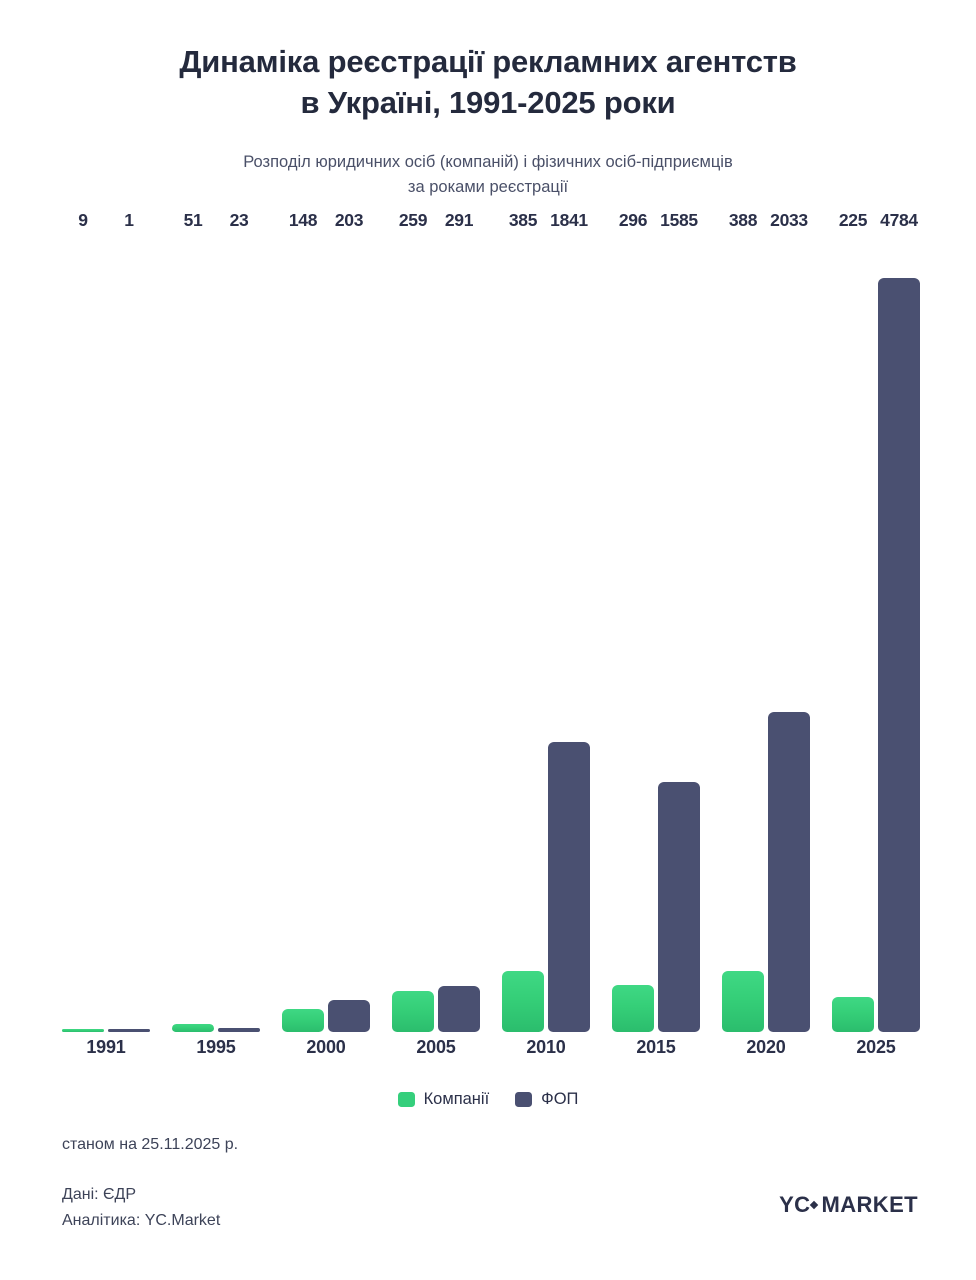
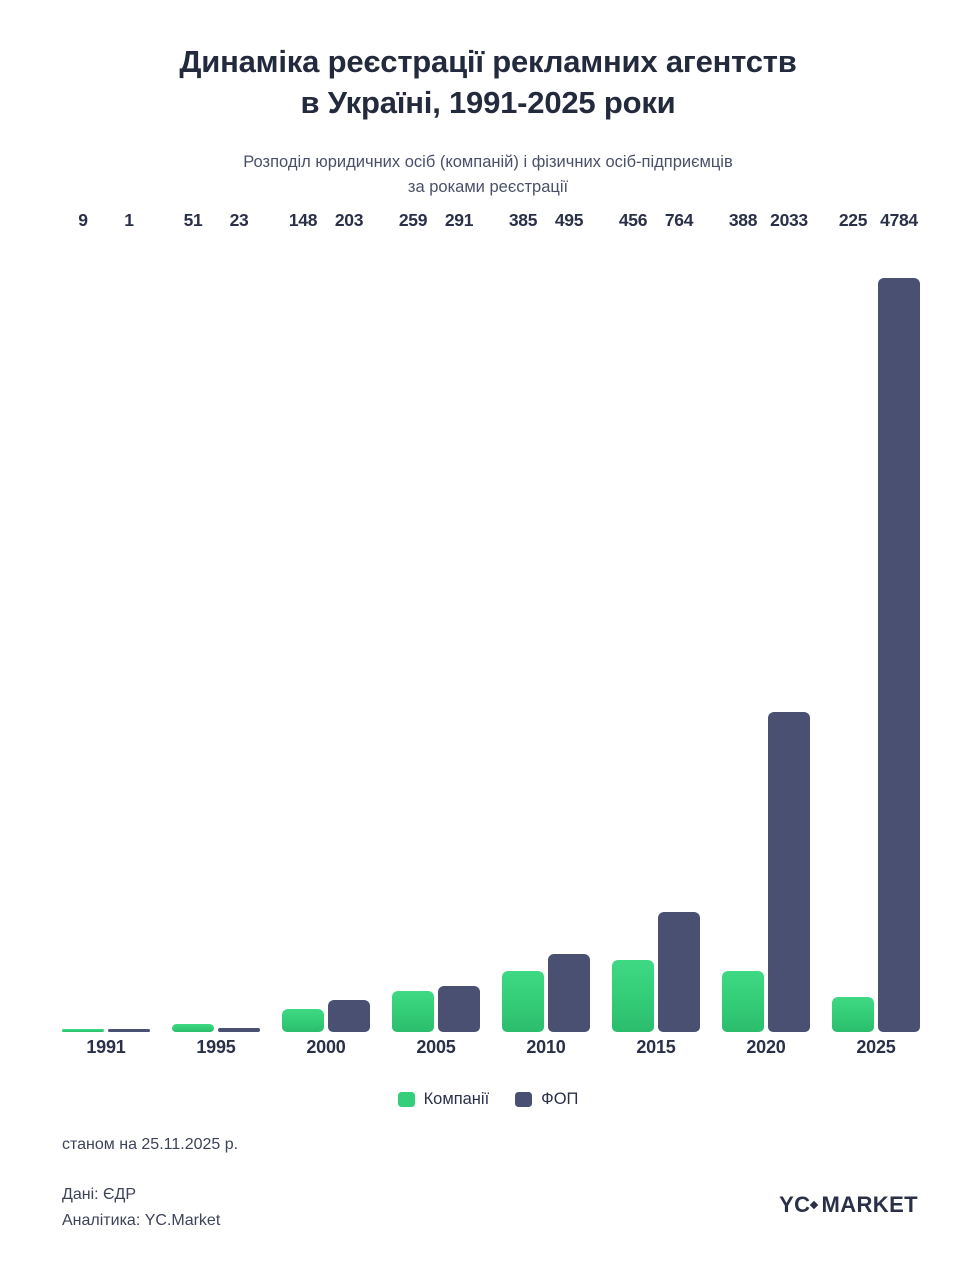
ФОП/2010: 1841 -> 495
Компанії/2015: 296 -> 456
ФОП/2015: 1585 -> 764
